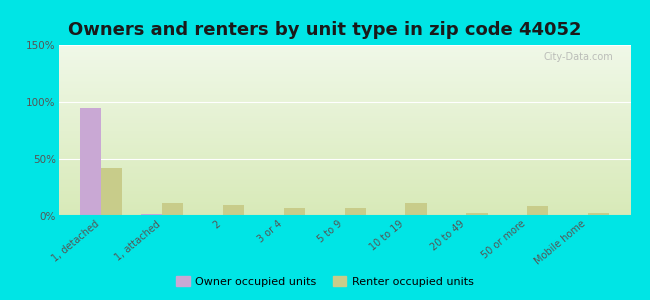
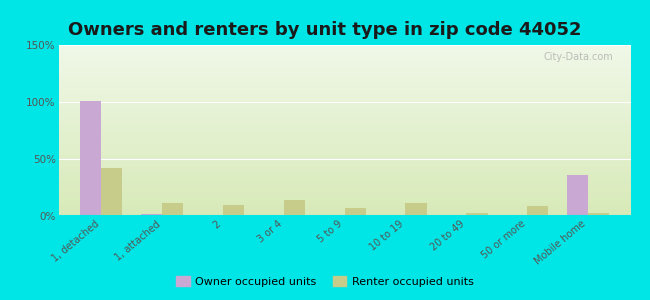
Owner occupied units/1, detached: 95% -> 101%
Renter occupied units/3 or 4: 7% -> 14%
Owner occupied units/Mobile home: 1% -> 36%
